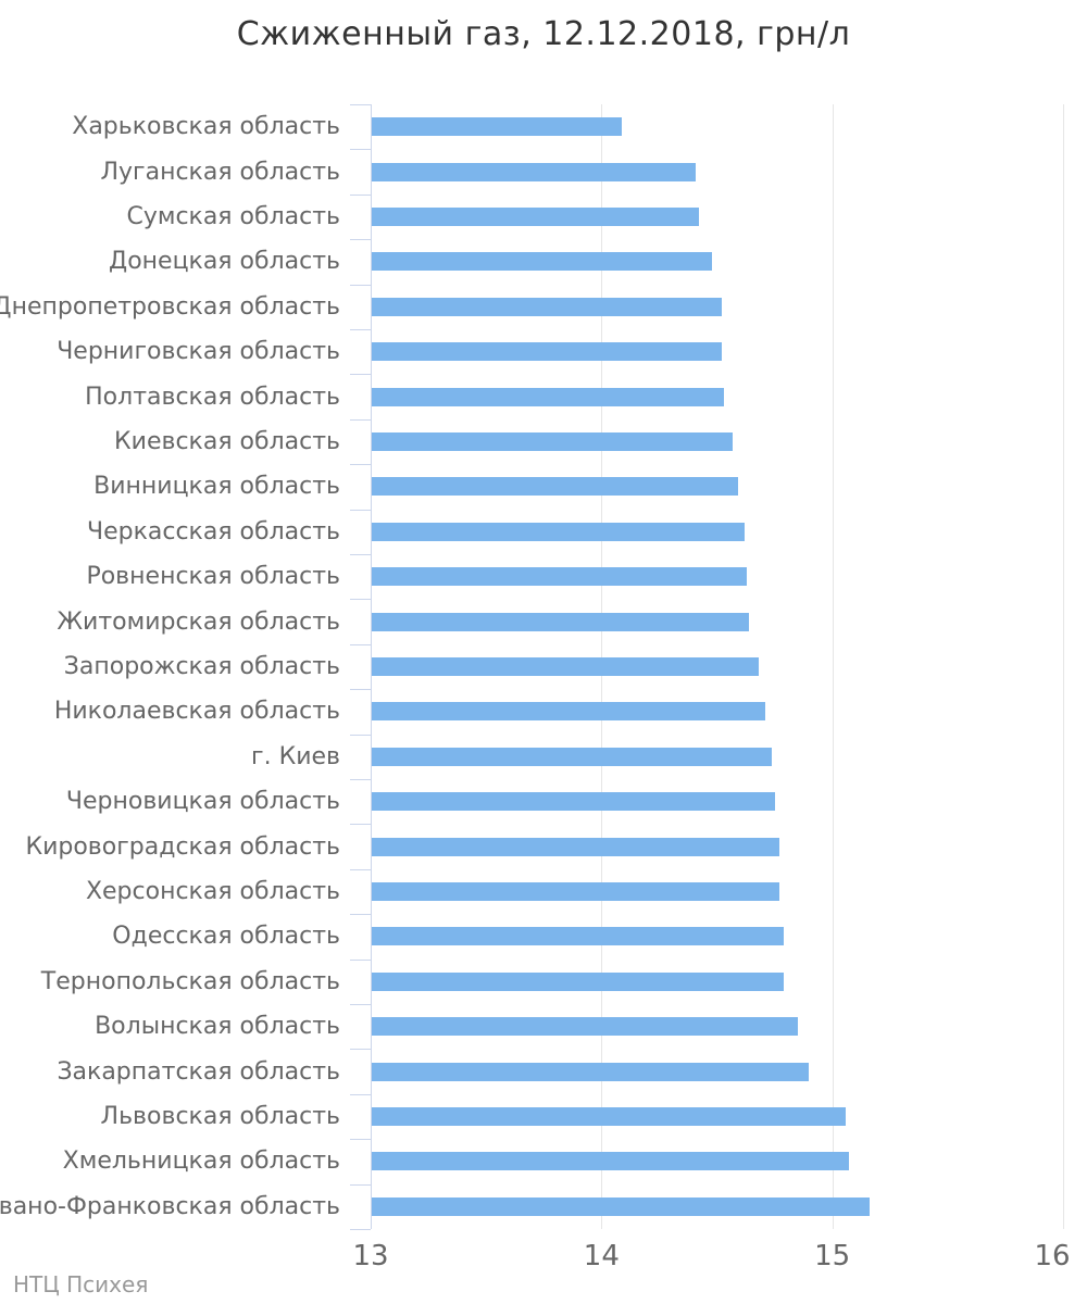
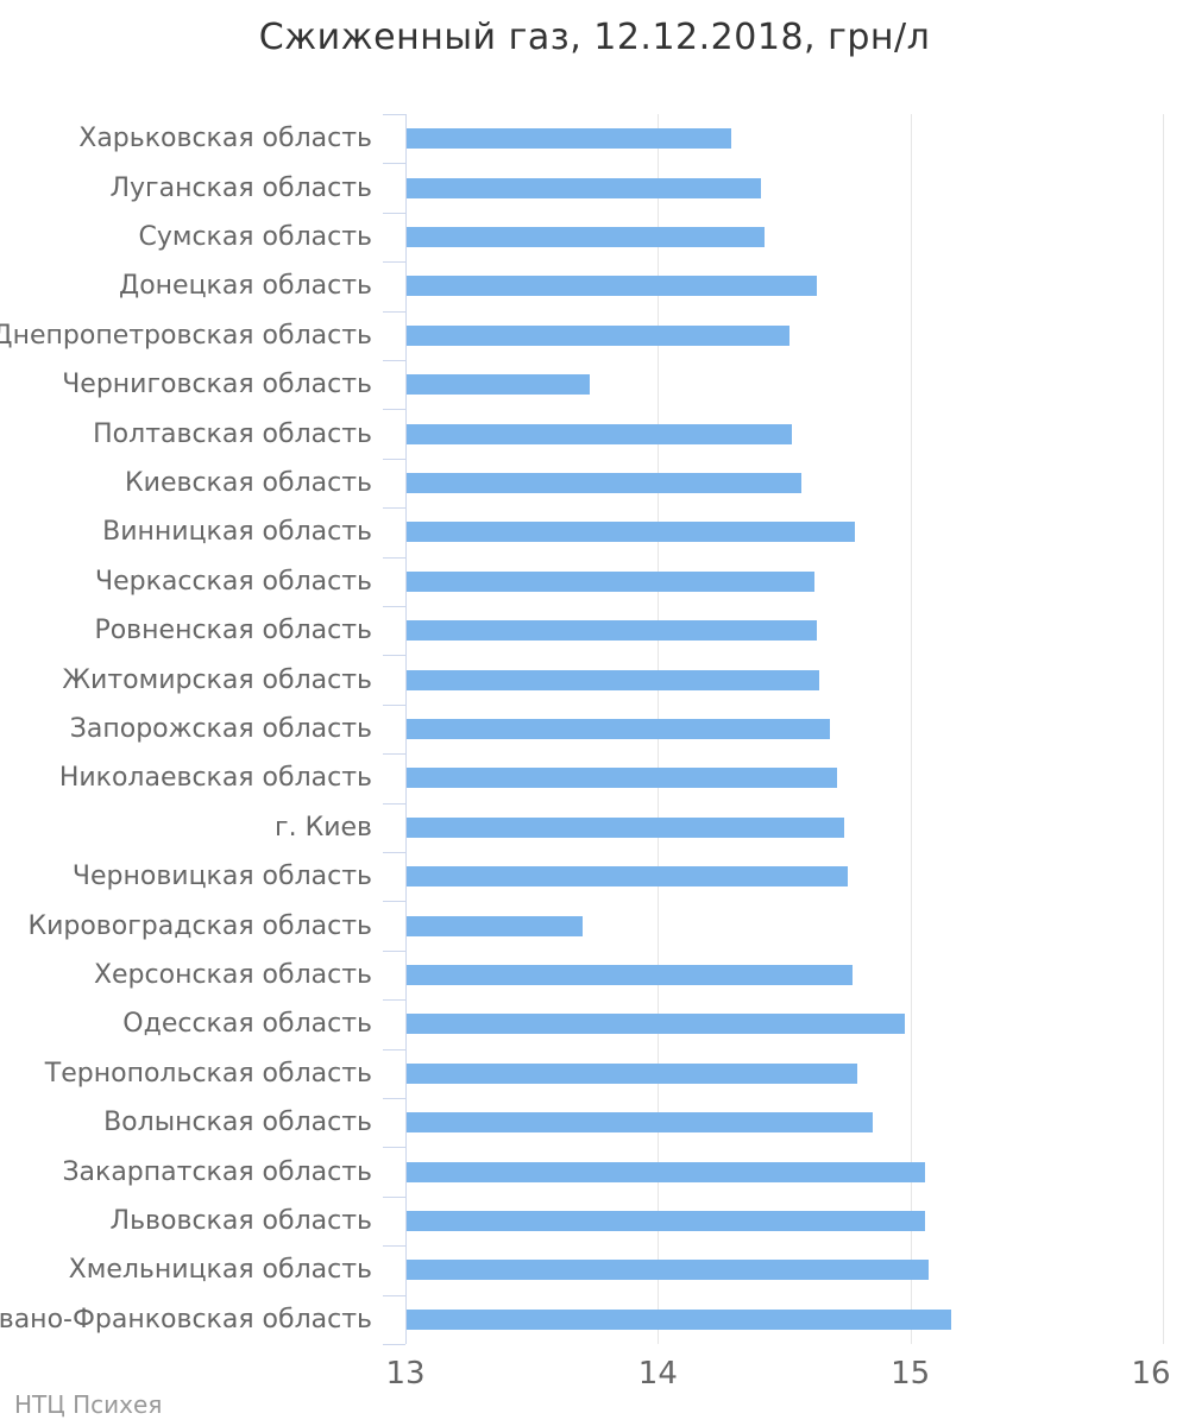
Харьковская область: 14.09 -> 14.29
Донецкая область: 14.48 -> 14.63
Черниговская область: 14.52 -> 13.73
Винницкая область: 14.59 -> 14.78
Кировоградская область: 14.77 -> 13.70
Одесская область: 14.79 -> 14.98
Закарпатская область: 14.90 -> 15.06
